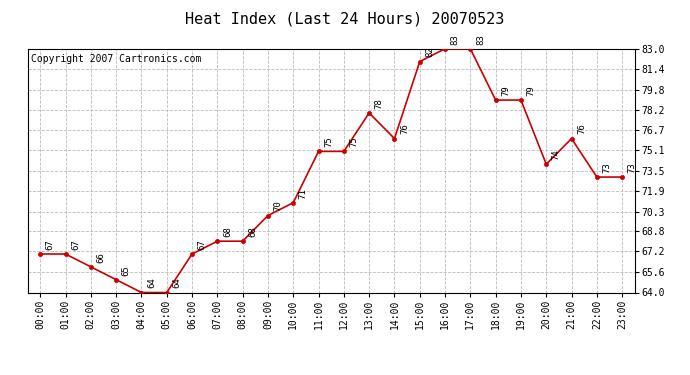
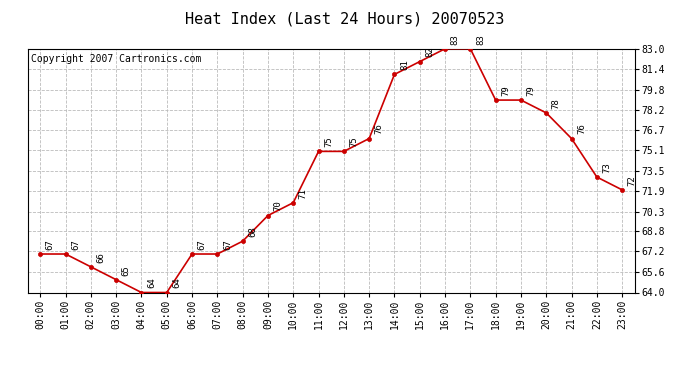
07:00: 68 -> 67
13:00: 78 -> 76
14:00: 76 -> 81
20:00: 74 -> 78
23:00: 73 -> 72
